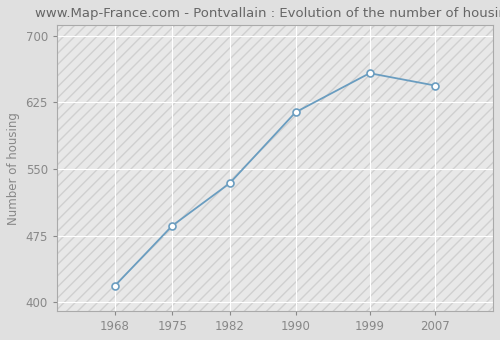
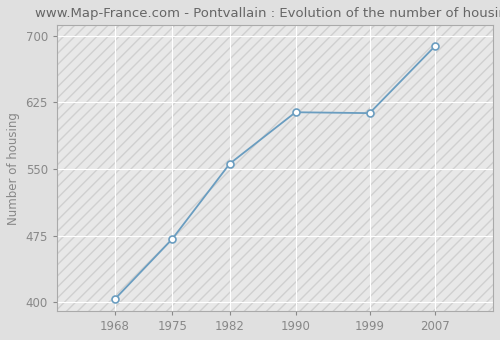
1968: 418 -> 403
1975: 486 -> 471
1982: 534 -> 556
1999: 658 -> 613
2007: 644 -> 689
